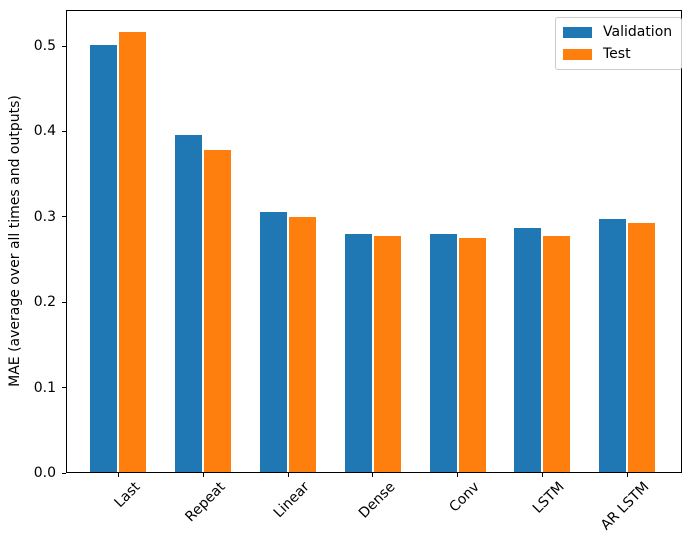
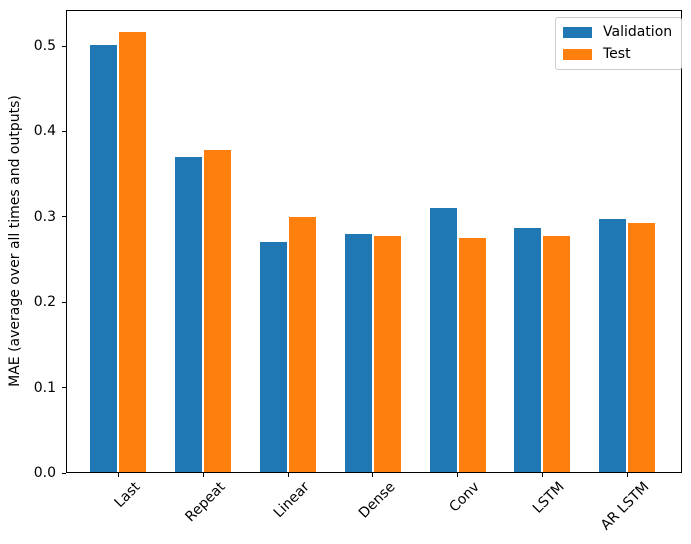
Validation/Repeat: 0.40 -> 0.37
Validation/Linear: 0.31 -> 0.27
Validation/Conv: 0.28 -> 0.31
